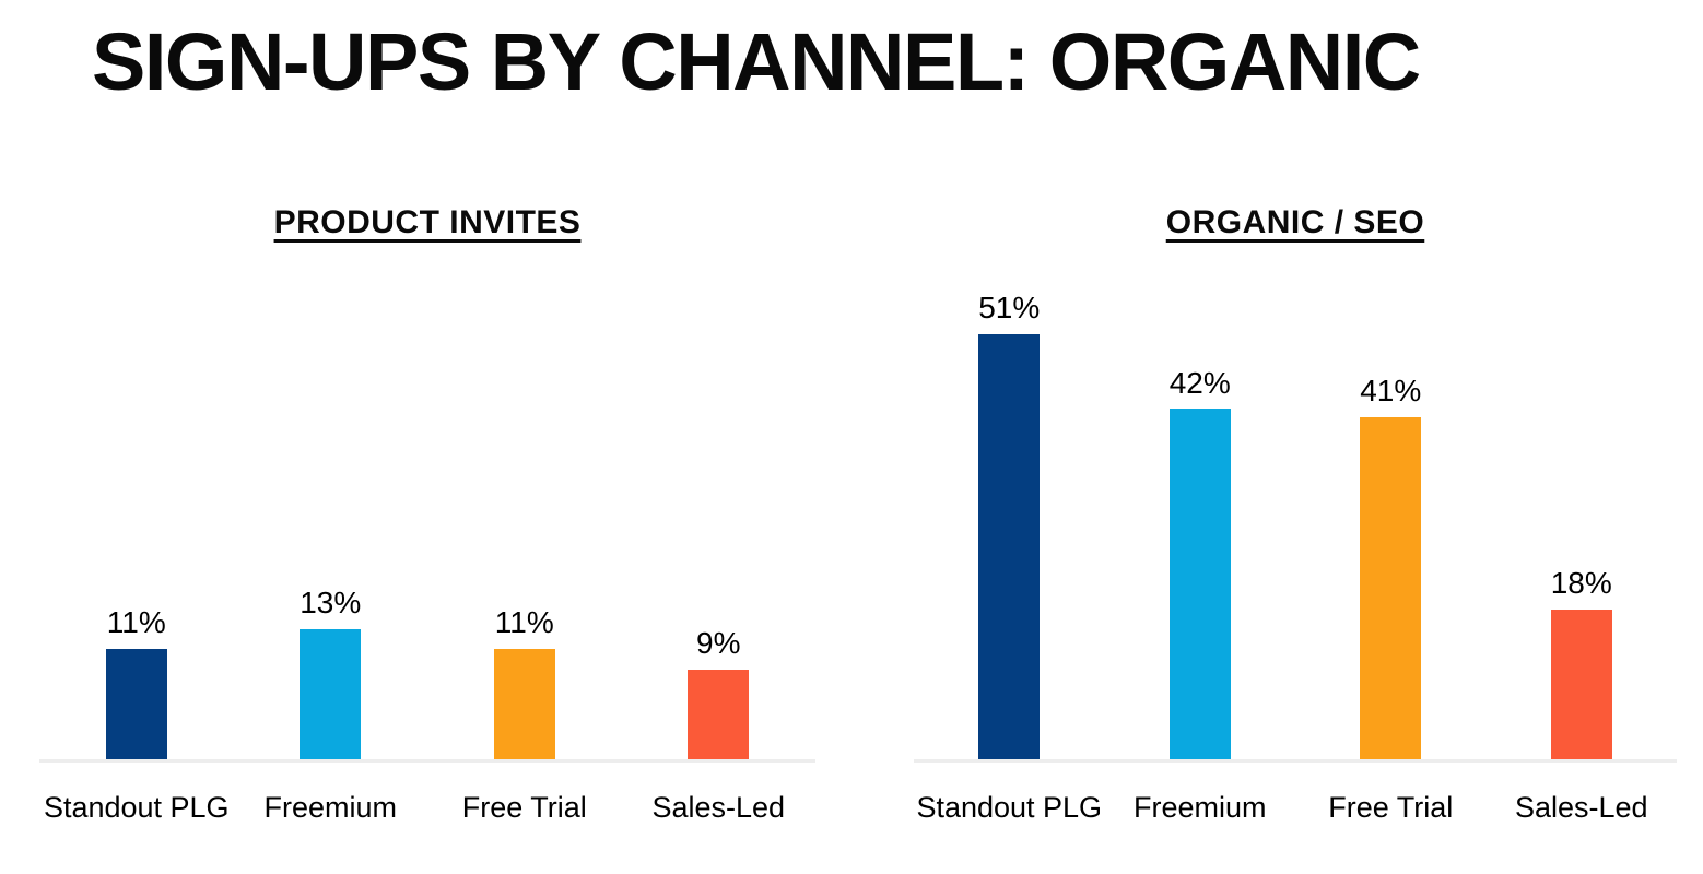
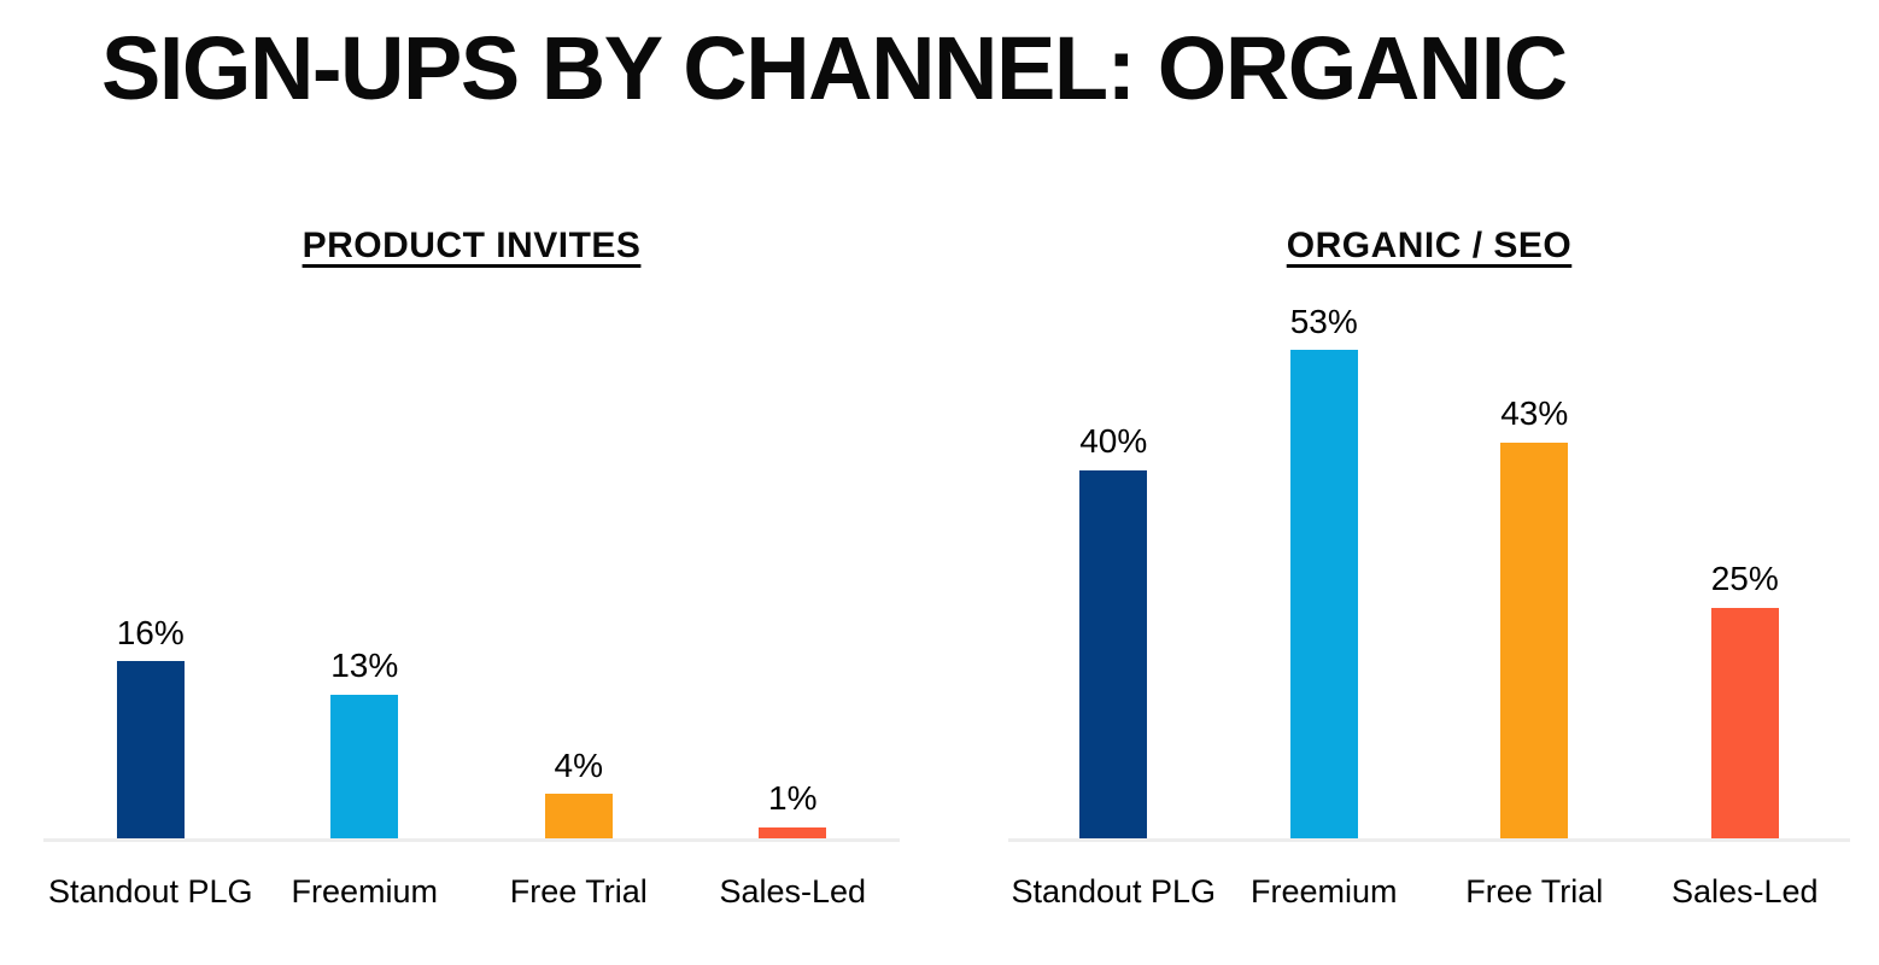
PRODUCT INVITES/Standout PLG: 11% -> 16%
PRODUCT INVITES/Free Trial: 11% -> 4%
PRODUCT INVITES/Sales-Led: 9% -> 1%
ORGANIC / SEO/Standout PLG: 51% -> 40%
ORGANIC / SEO/Freemium: 42% -> 53%
ORGANIC / SEO/Free Trial: 41% -> 43%
ORGANIC / SEO/Sales-Led: 18% -> 25%
